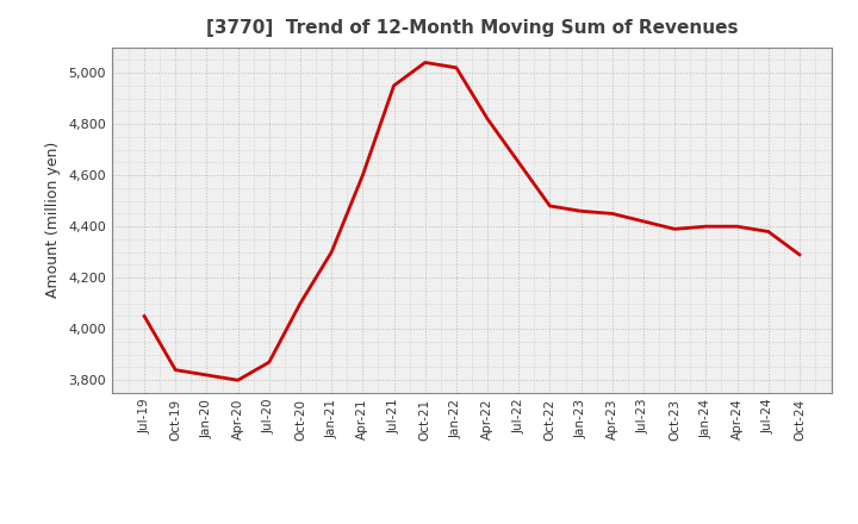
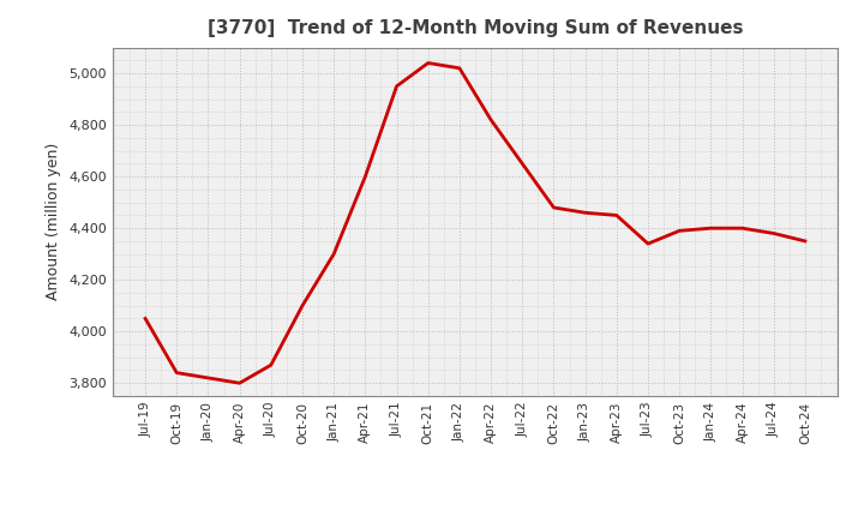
Jul-23: 4,420 -> 4,340
Oct-24: 4,290 -> 4,350
